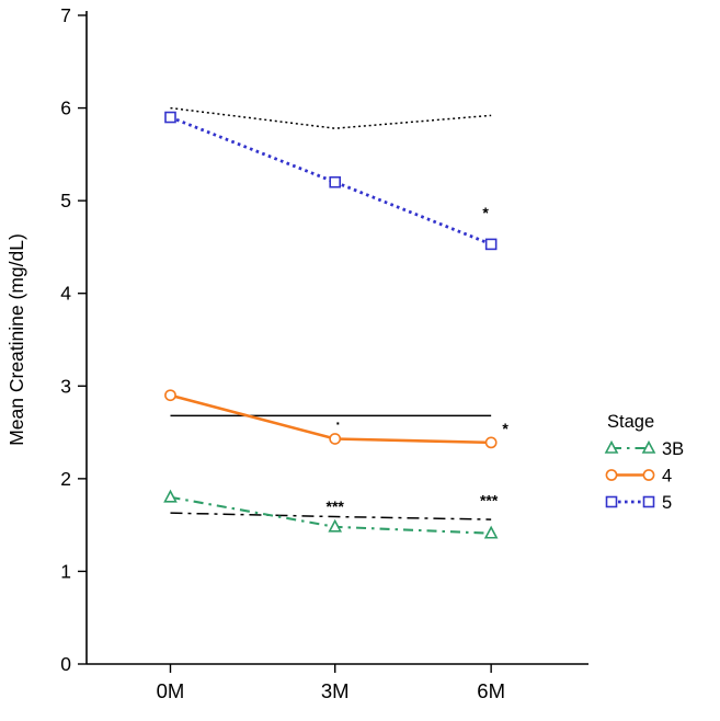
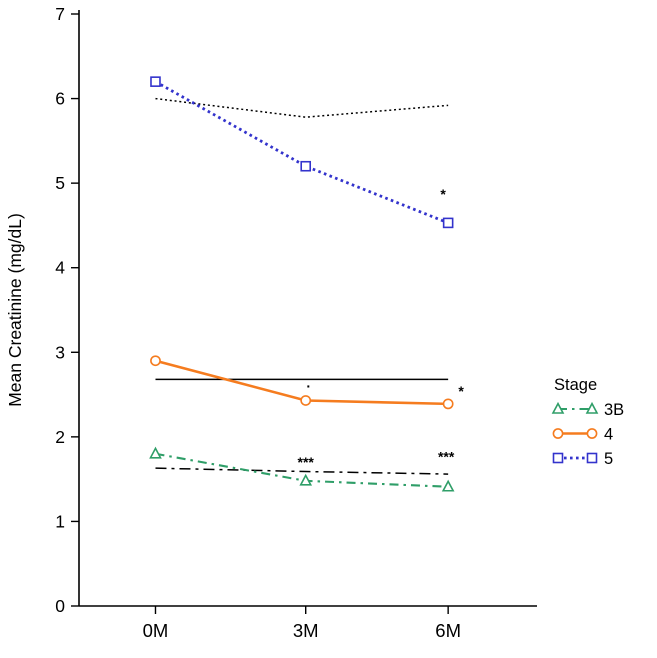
5/0M: 5.9 -> 6.2
